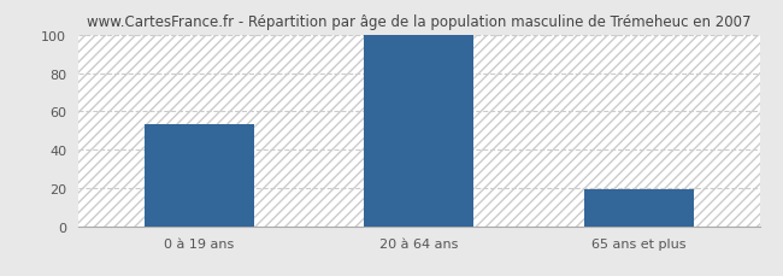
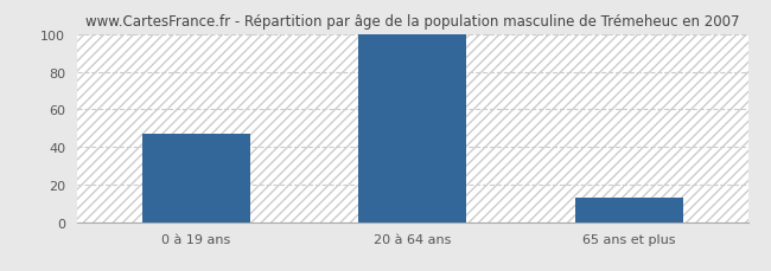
0 à 19 ans: 53 -> 47
65 ans et plus: 19 -> 13
